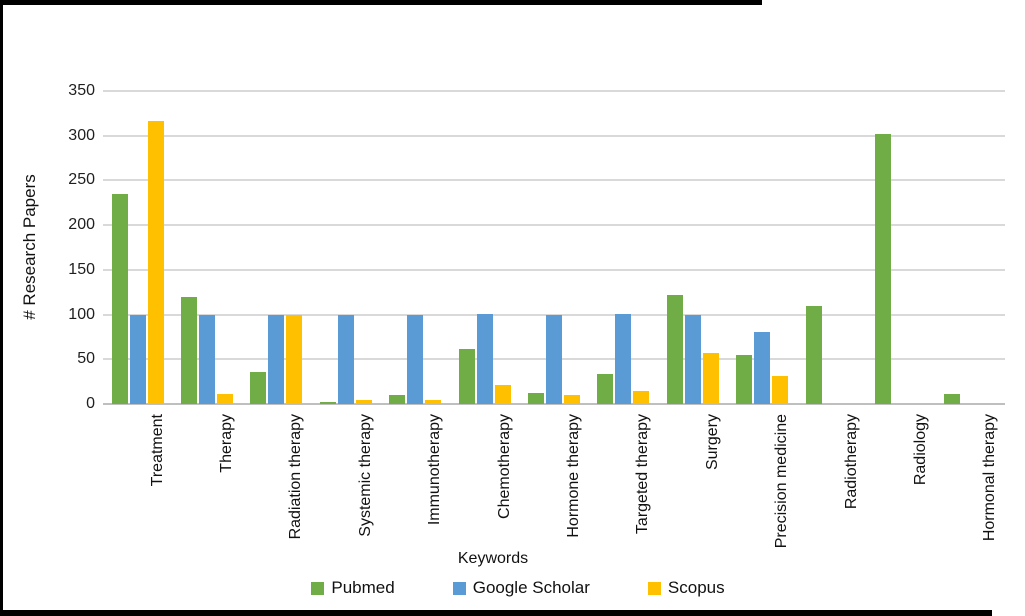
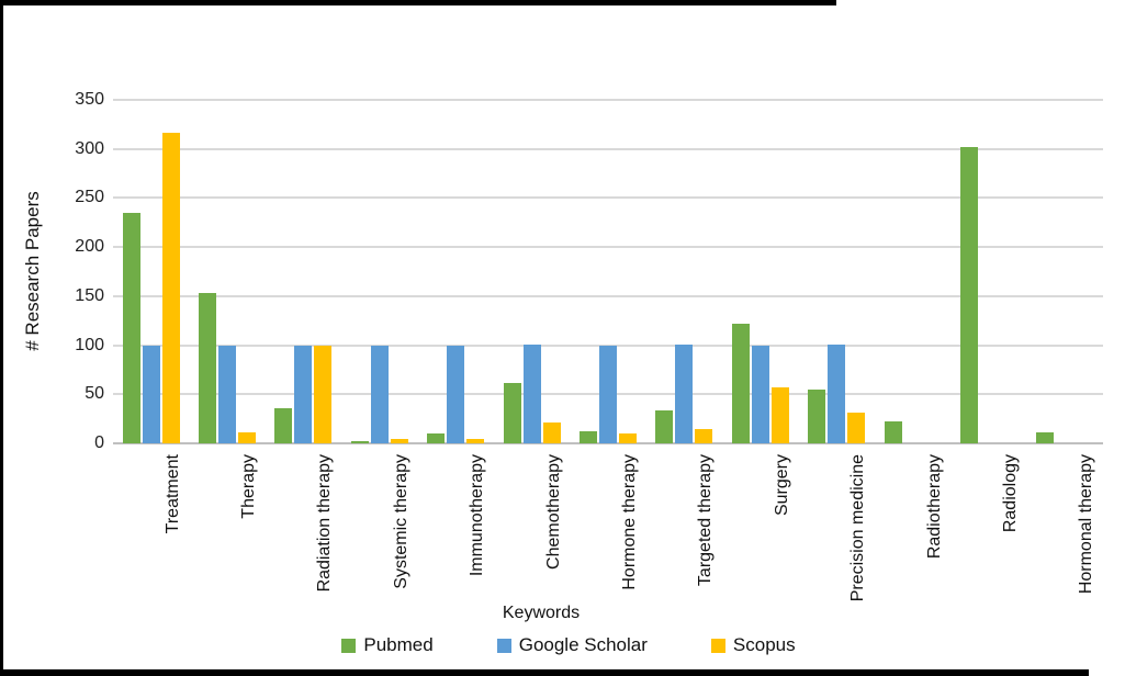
Pubmed/Therapy: 120 -> 150
Google Scholar/Precision medicine: 80 -> 100
Pubmed/Radiotherapy: 110 -> 20
